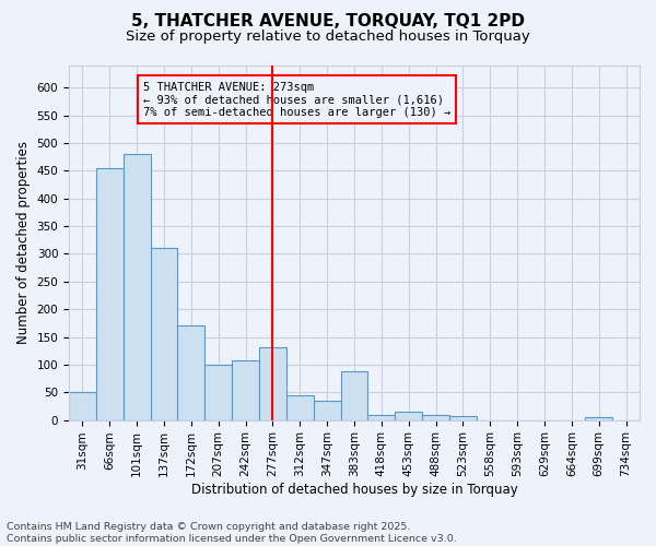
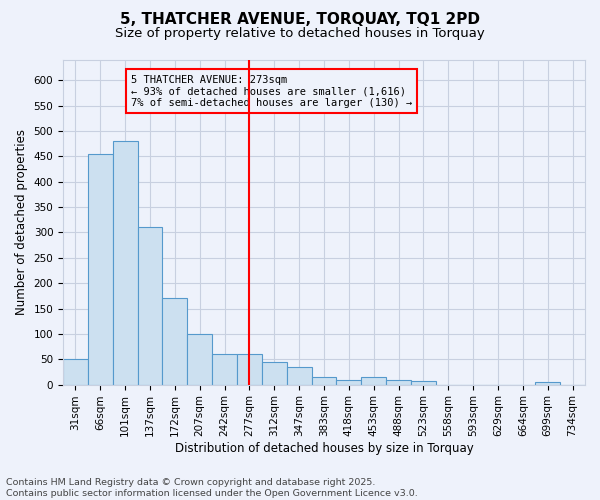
242sqm: 108 -> 60
277sqm: 132 -> 60
383sqm: 88 -> 15
